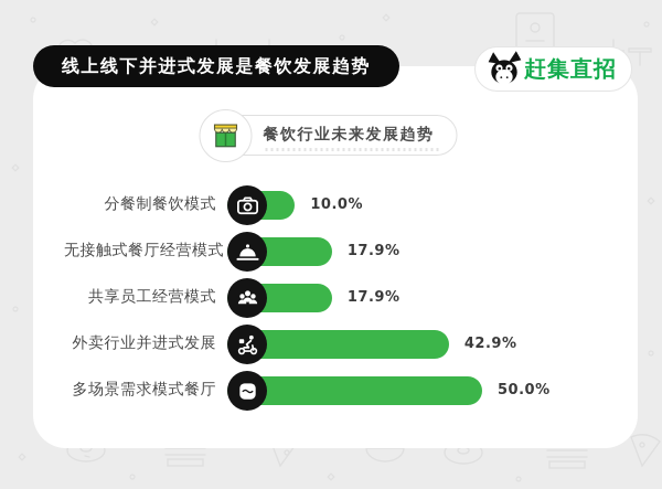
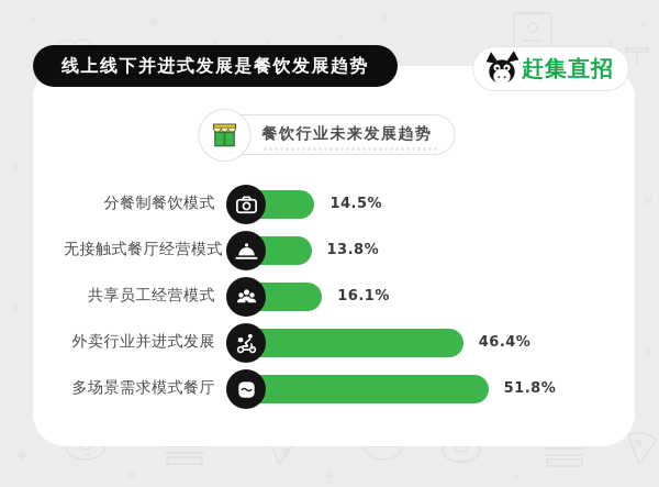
分餐制餐饮模式: 10.0% -> 14.5%
无接触式餐厅经营模式: 17.9% -> 13.8%
共享员工经营模式: 17.9% -> 16.1%
外卖行业并进式发展: 42.9% -> 46.4%
多场景需求模式餐厅: 50.0% -> 51.8%
